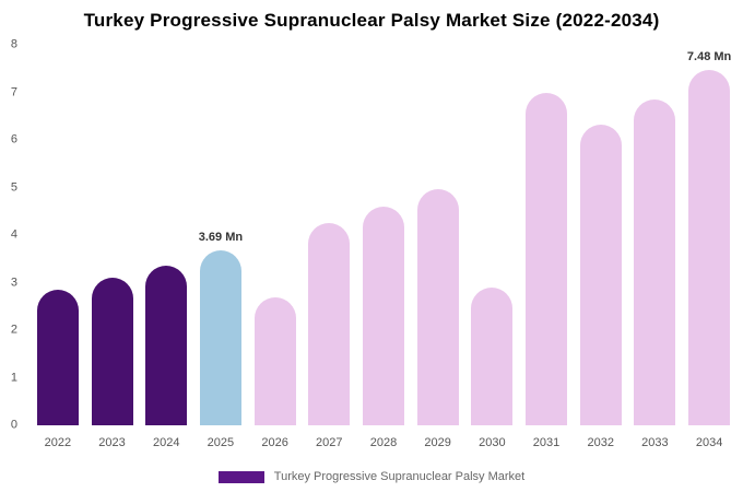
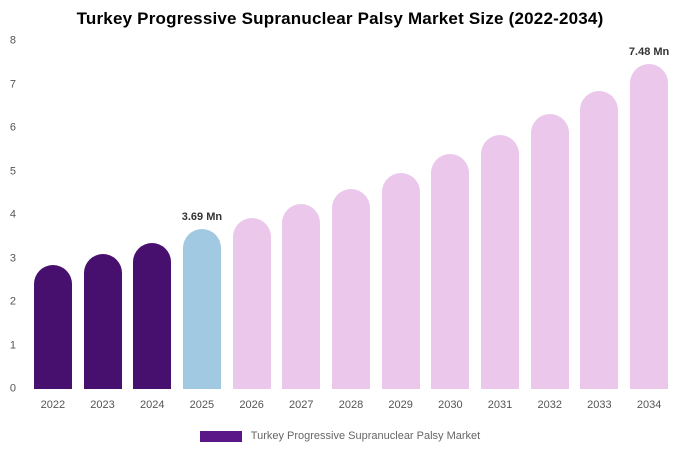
2026: 2.7 -> 3.9
2030: 2.9 -> 5.4
2031: 7.0 -> 5.8
